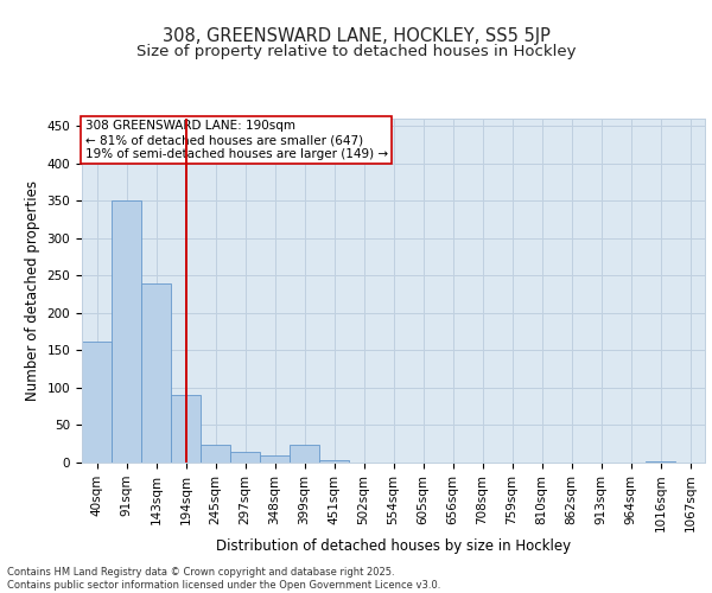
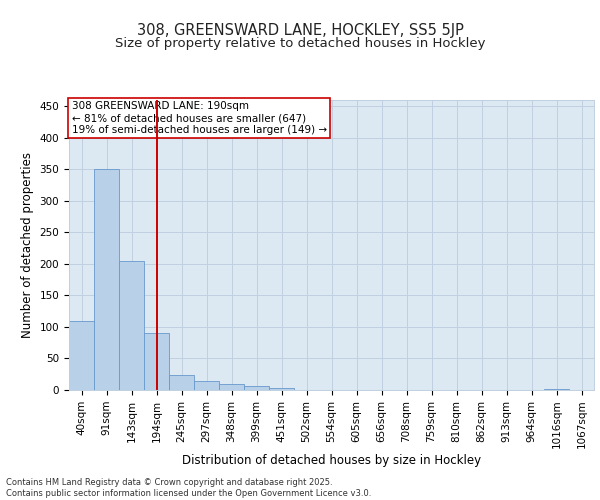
40sqm: 162 -> 110
143sqm: 240 -> 204
399sqm: 24 -> 7
